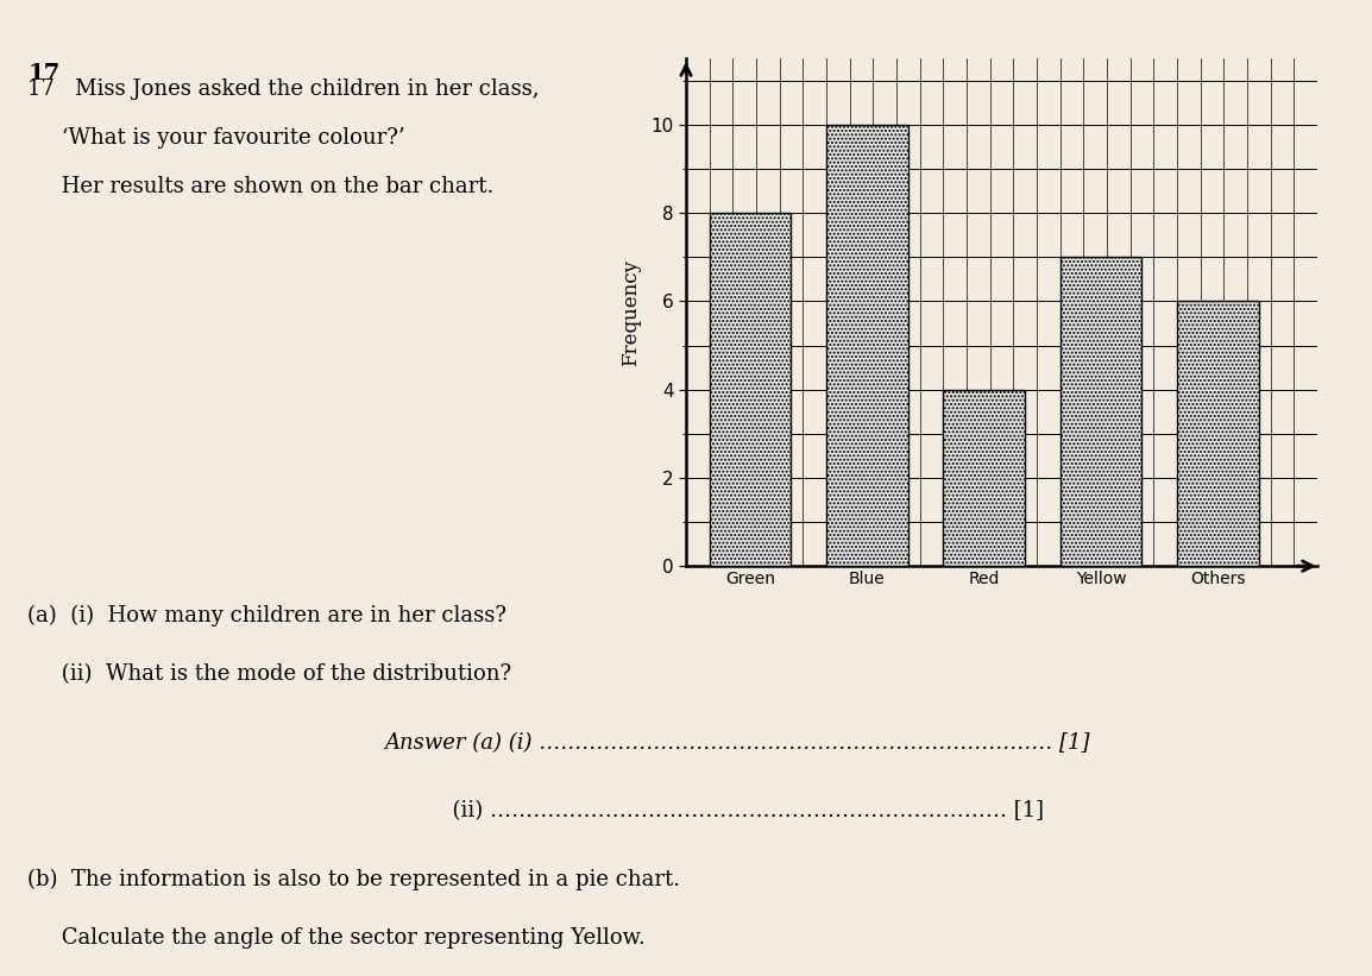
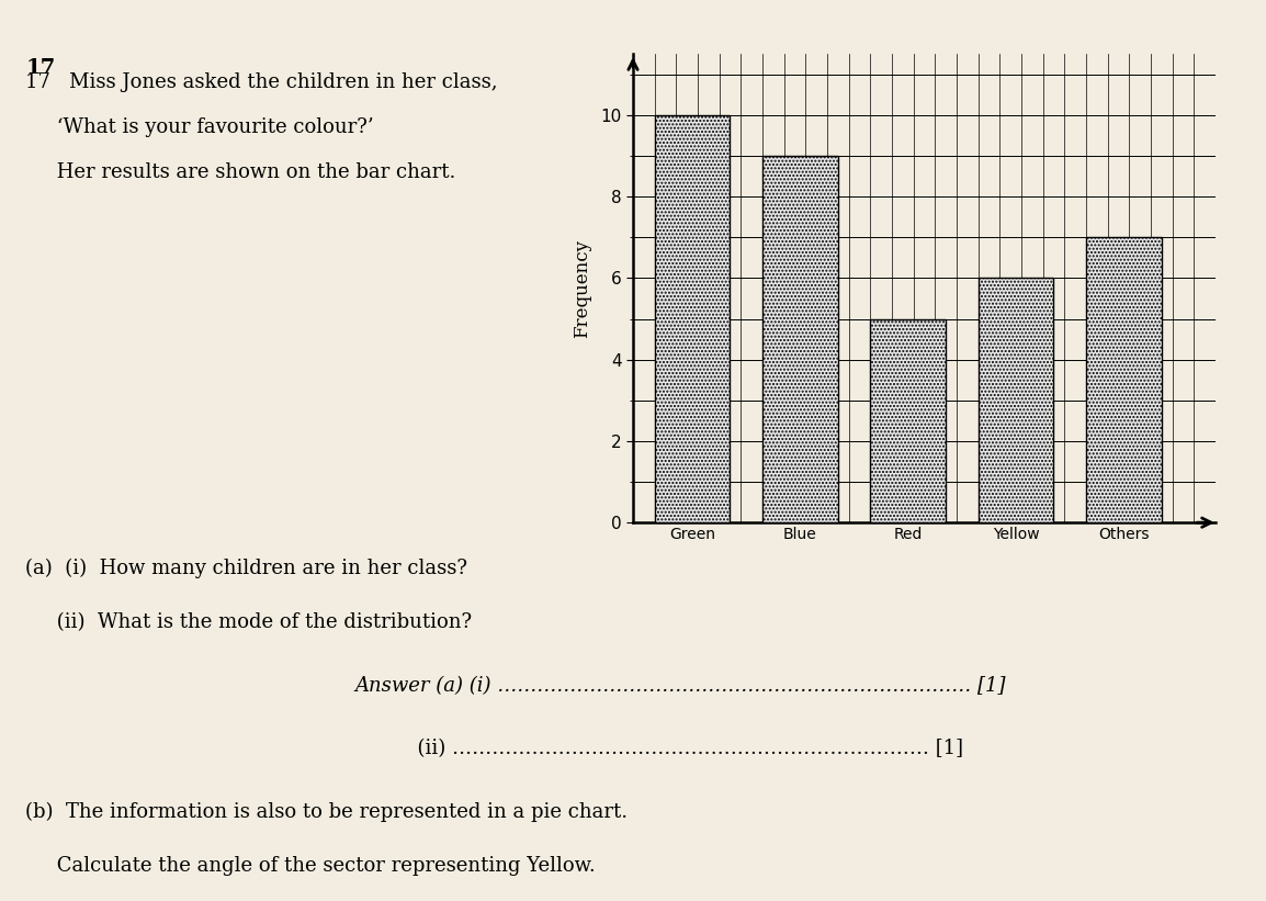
Green: 8 -> 10
Blue: 10 -> 9
Red: 4 -> 5
Yellow: 7 -> 6
Others: 6 -> 7
